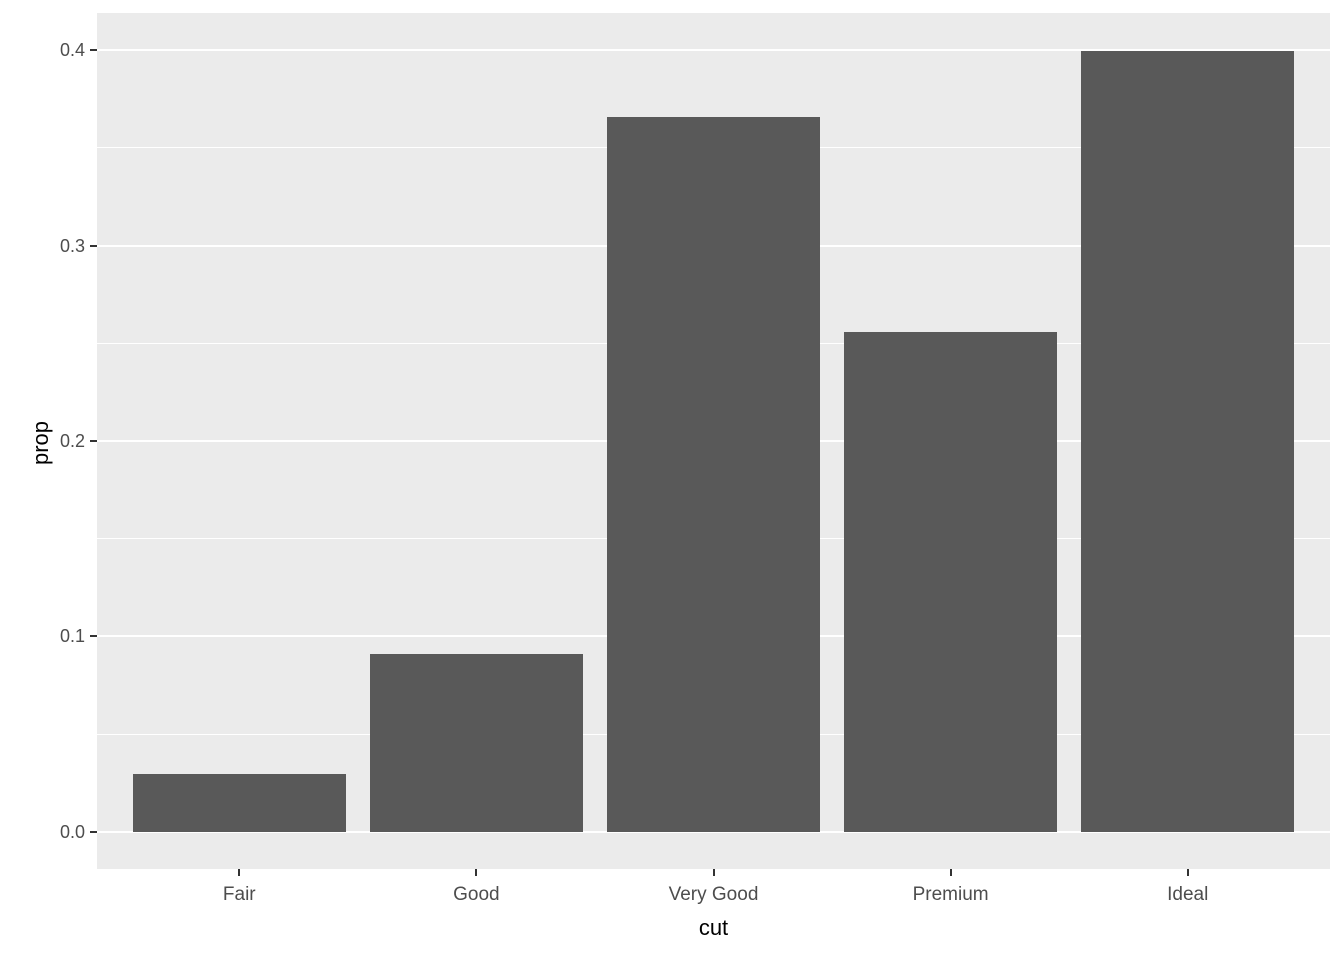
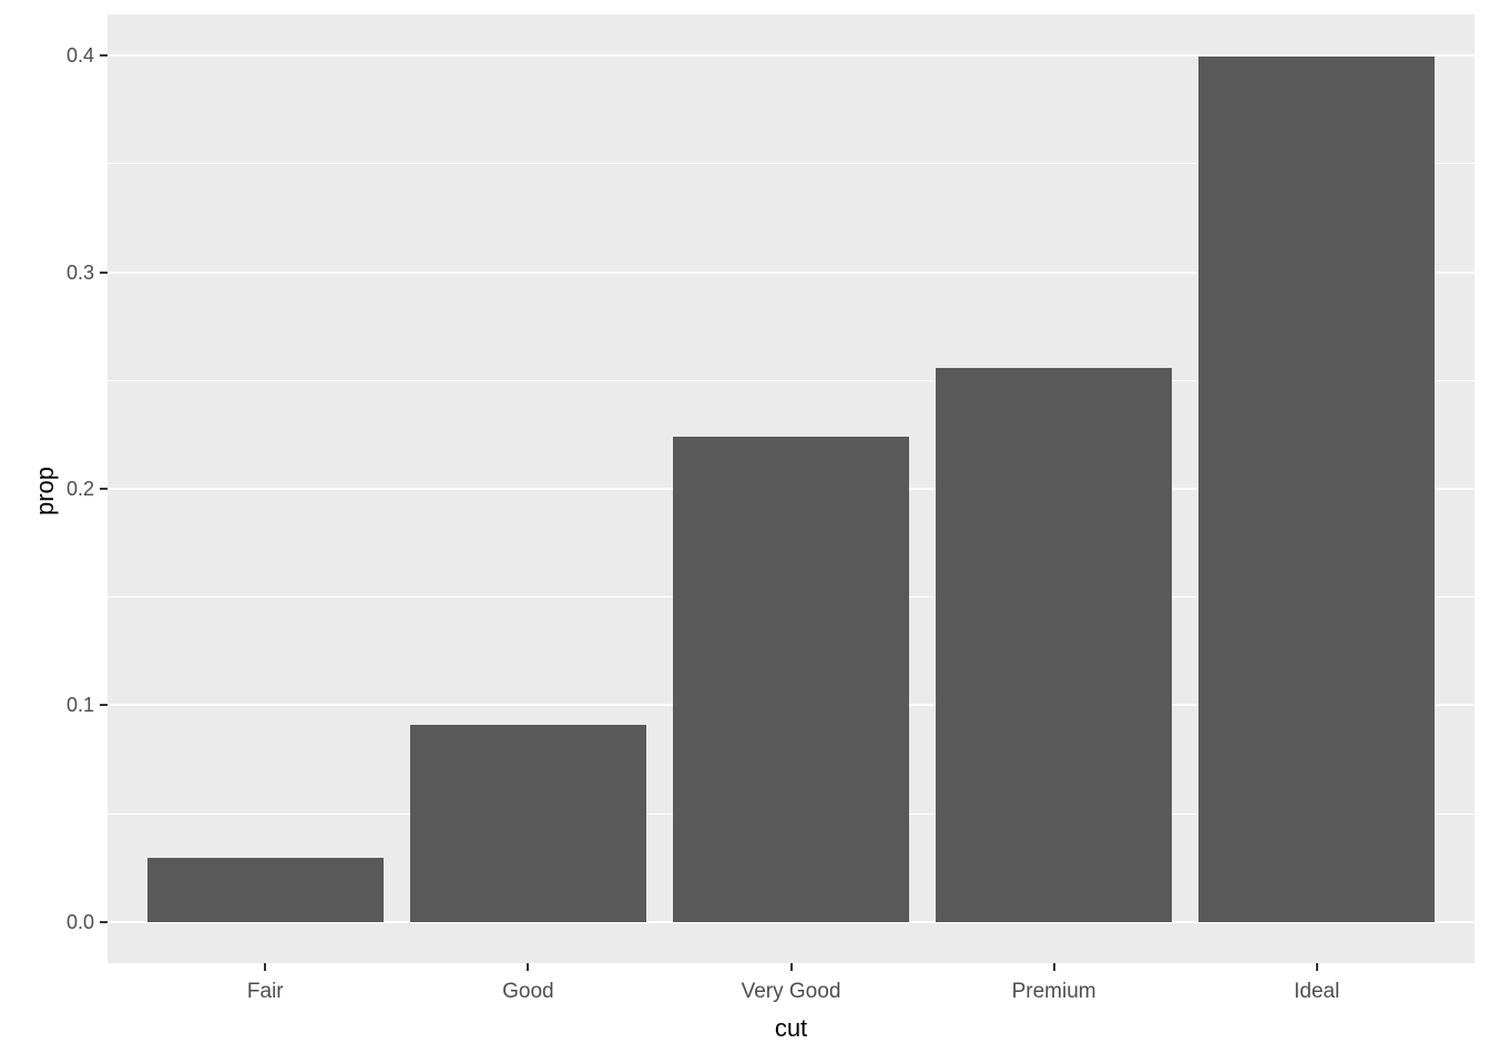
Very Good: 0.366 -> 0.224
